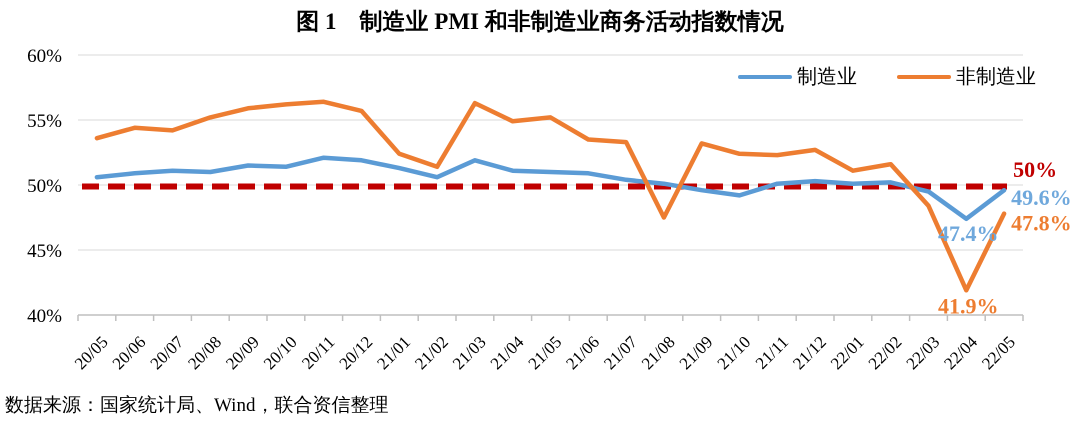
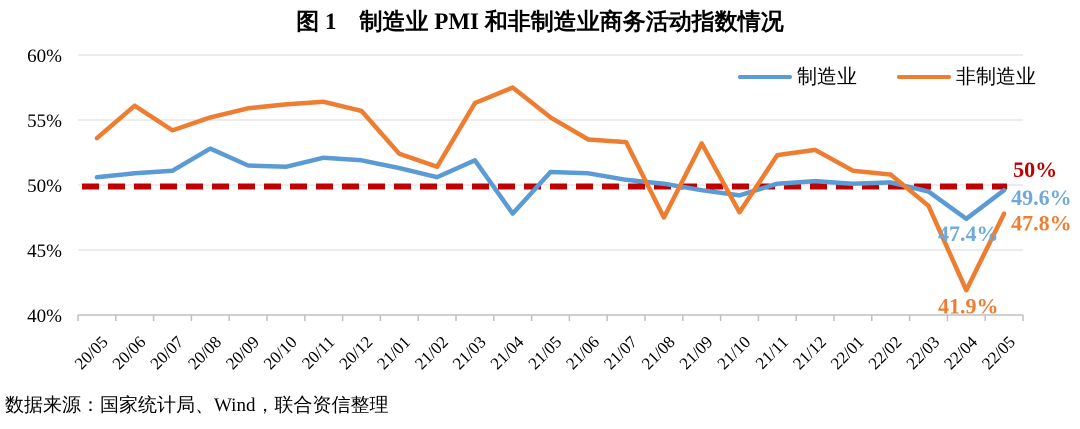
非制造业/20/06: 54.4% -> 56.1%
制造业/20/08: 51.0% -> 52.8%
制造业/21/04: 51.1% -> 47.8%
非制造业/21/04: 54.9% -> 57.5%
非制造业/21/10: 52.4% -> 47.9%
非制造业/22/02: 51.6% -> 50.8%
